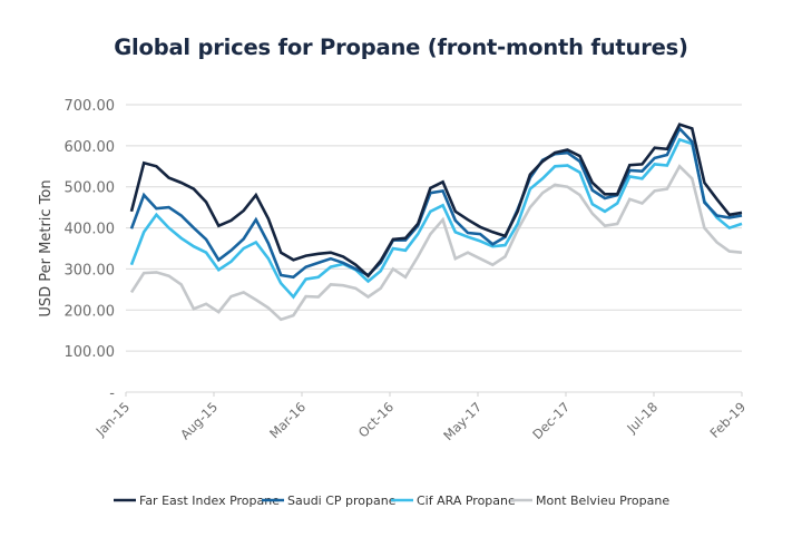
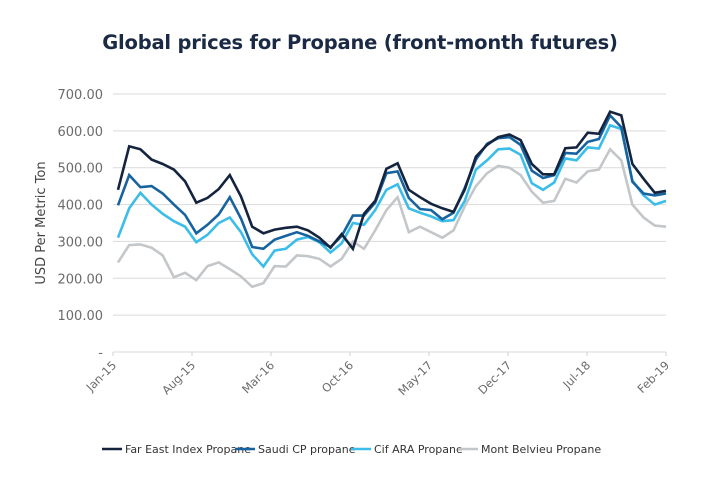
Far East Index Propane/Oct-16: 370 -> 280
